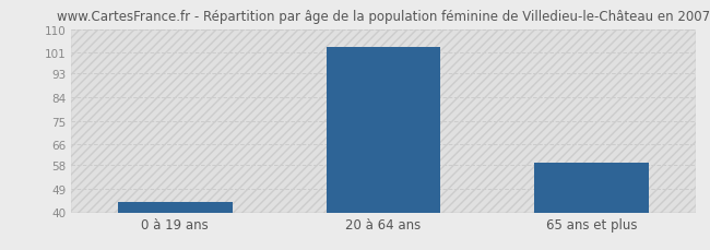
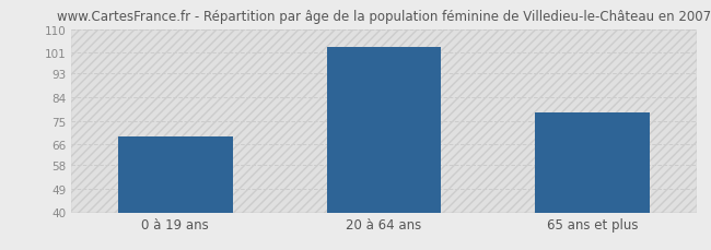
0 à 19 ans: 44 -> 69
65 ans et plus: 59 -> 78
